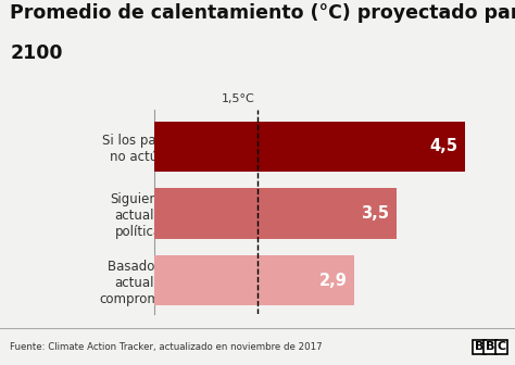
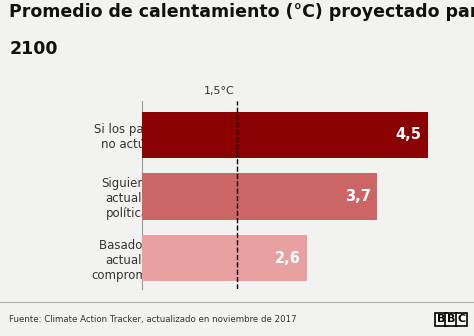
Siguiendo actuales políticas: 3,5 -> 3,7
Basado en actuales compromisos: 2,9 -> 2,6
